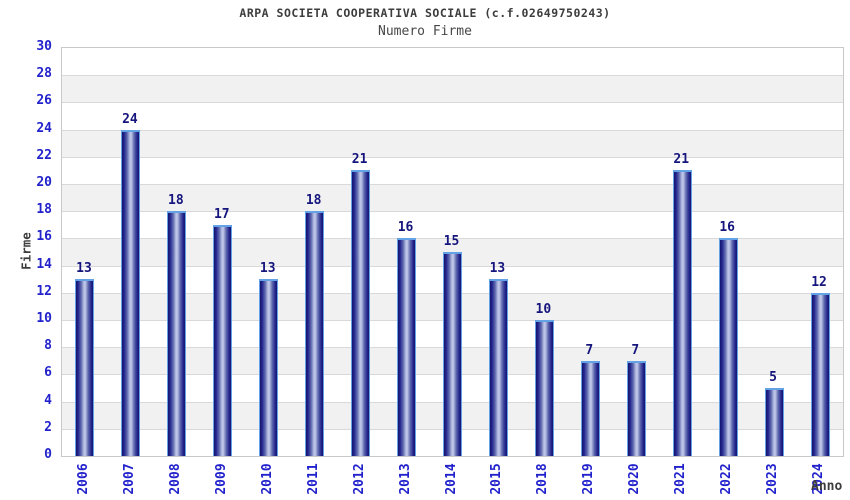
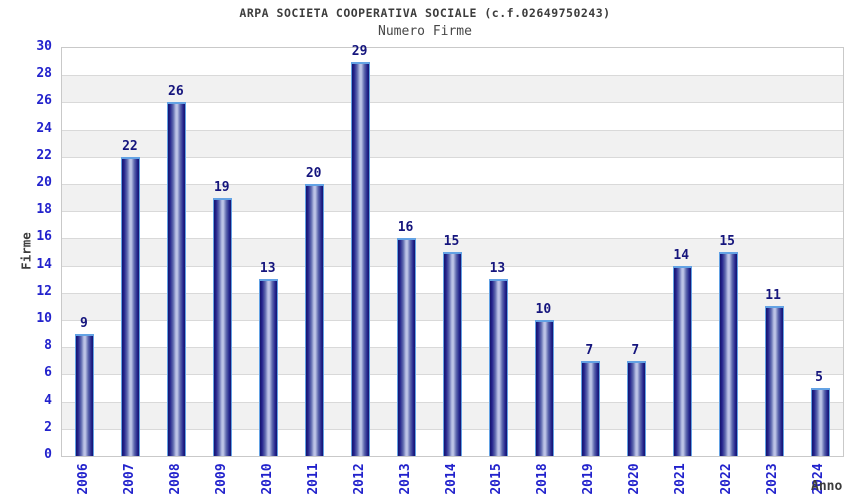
2006: 13 -> 9
2007: 24 -> 22
2008: 18 -> 26
2009: 17 -> 19
2011: 18 -> 20
2012: 21 -> 29
2021: 21 -> 14
2022: 16 -> 15
2023: 5 -> 11
2024: 12 -> 5
